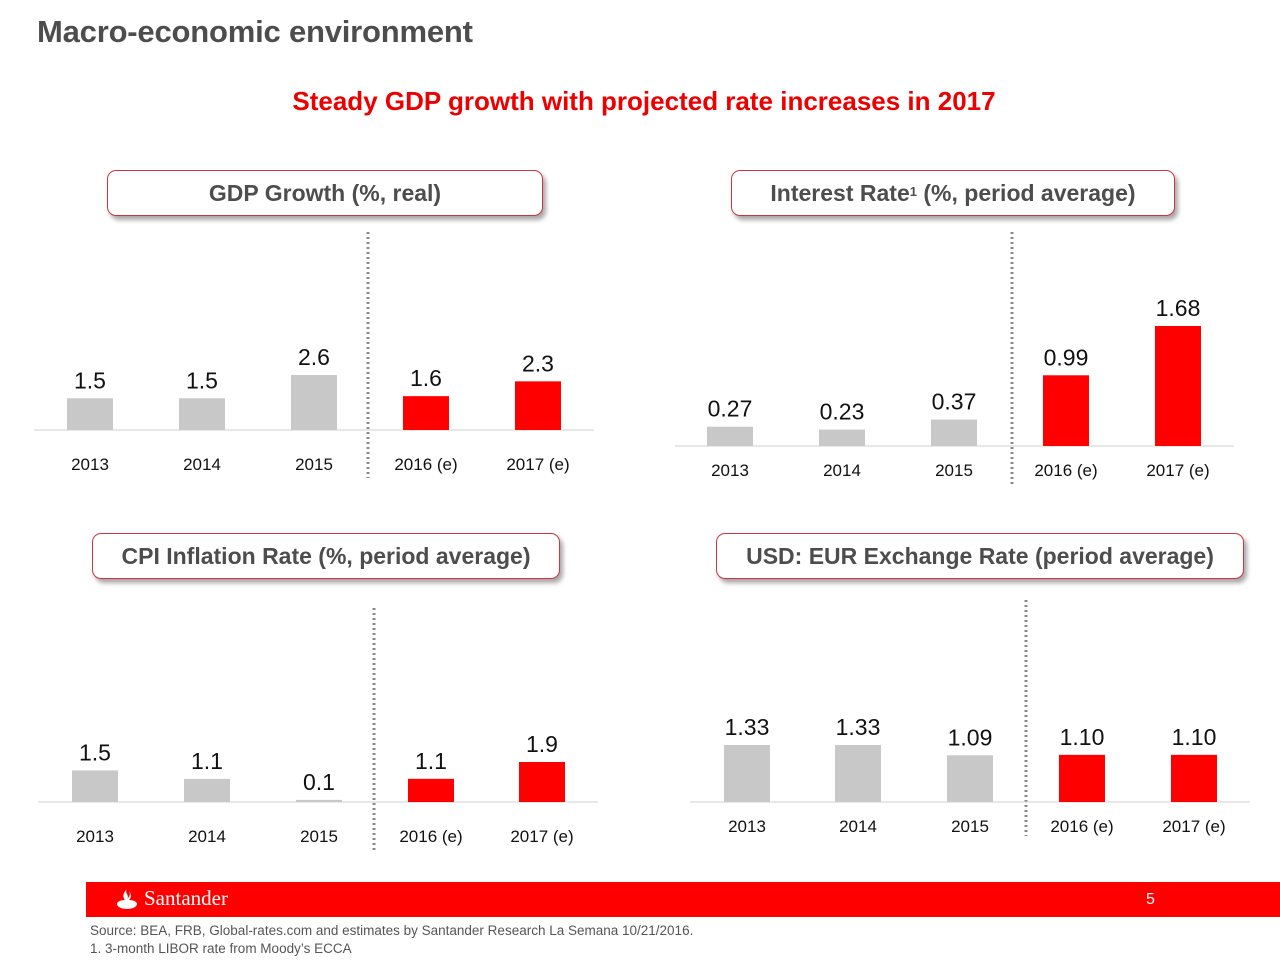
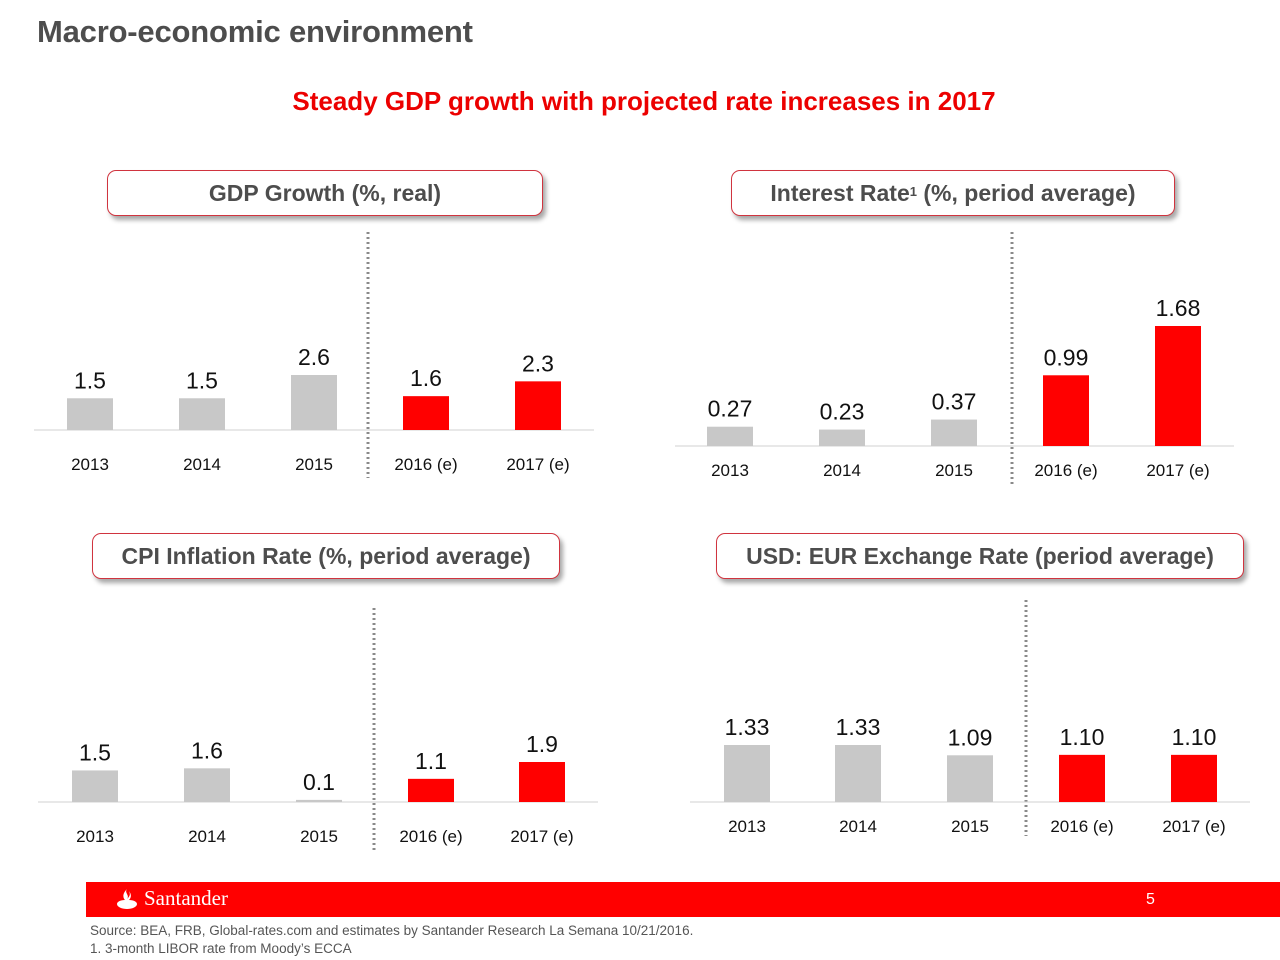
CPI Inflation Rate (%, period average)/2014: 1.1 -> 1.6
